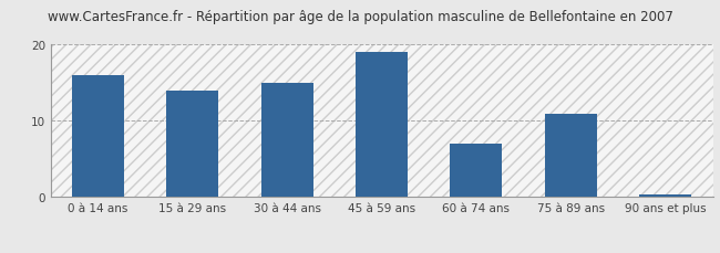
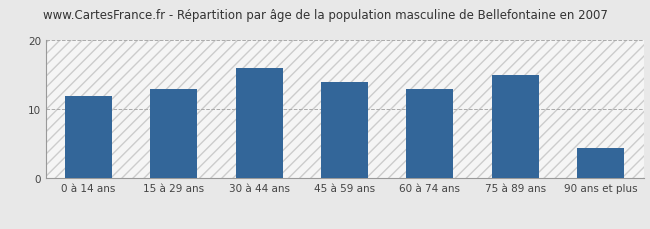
0 à 14 ans: 16.0 -> 12.0
15 à 29 ans: 14.0 -> 13.0
30 à 44 ans: 15.0 -> 16.0
45 à 59 ans: 19.0 -> 14.0
60 à 74 ans: 7.0 -> 13.0
75 à 89 ans: 11.0 -> 15.0
90 ans et plus: 0.3 -> 4.4
